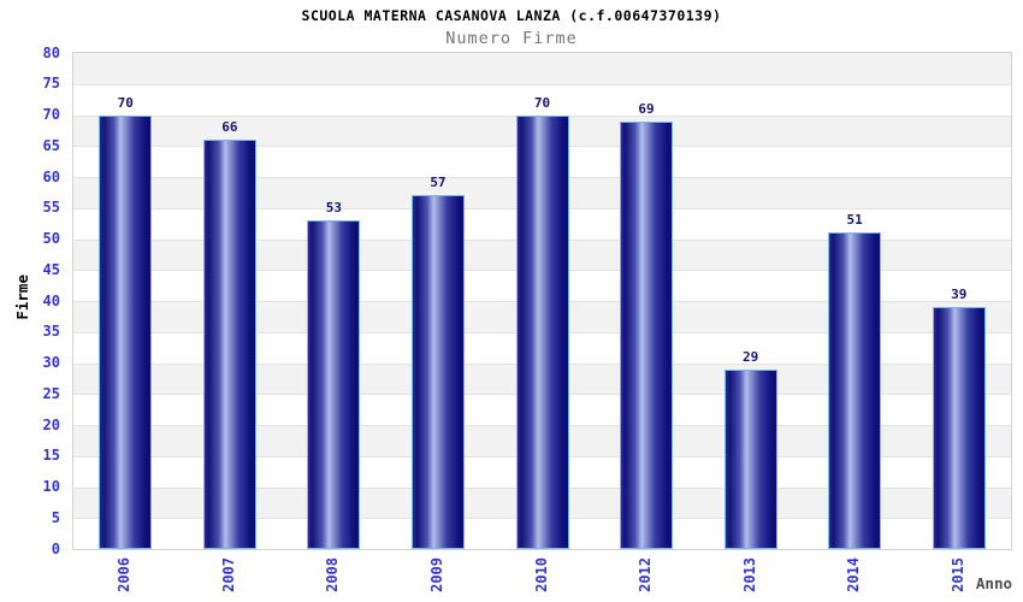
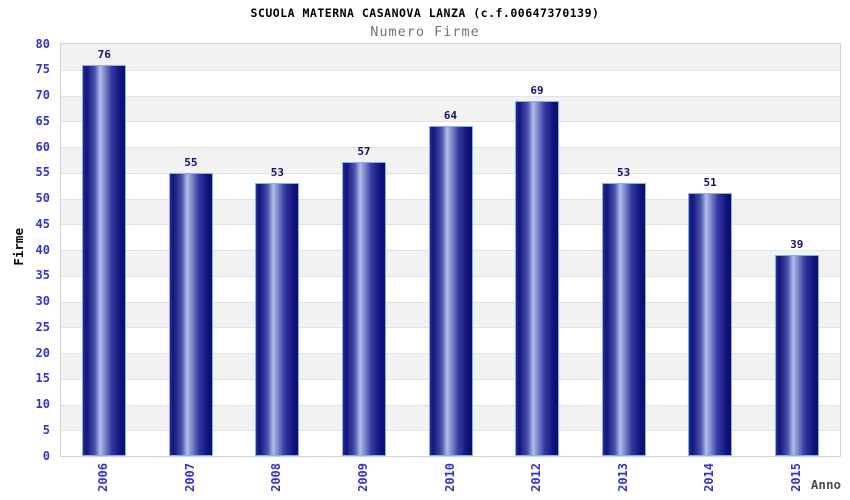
2006: 70 -> 76
2007: 66 -> 55
2010: 70 -> 64
2013: 29 -> 53
